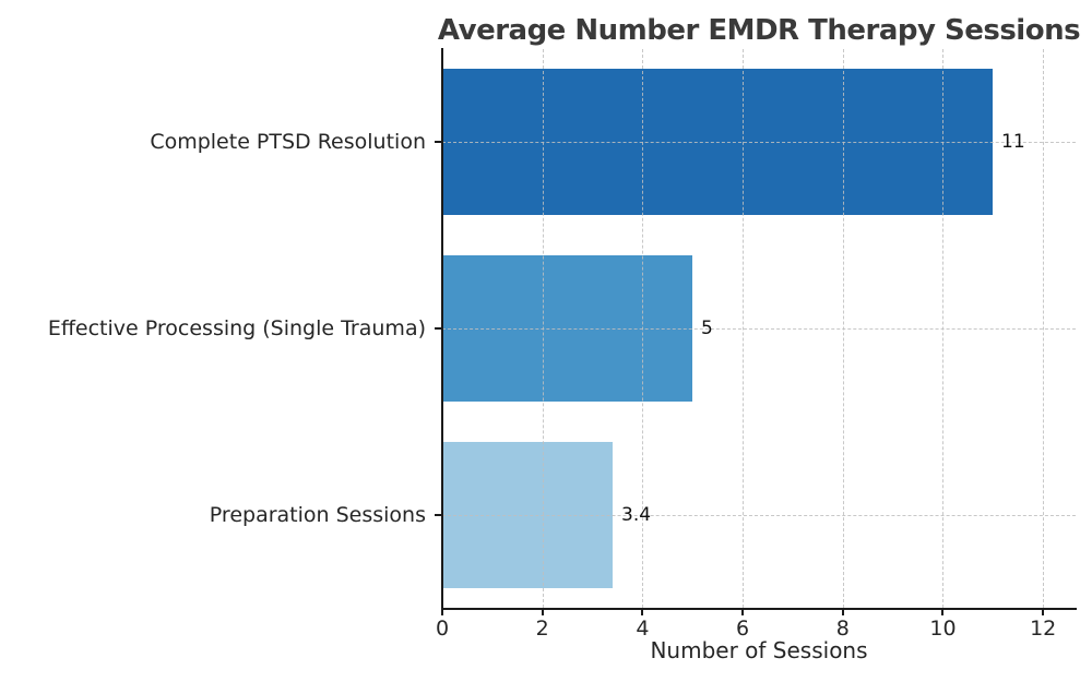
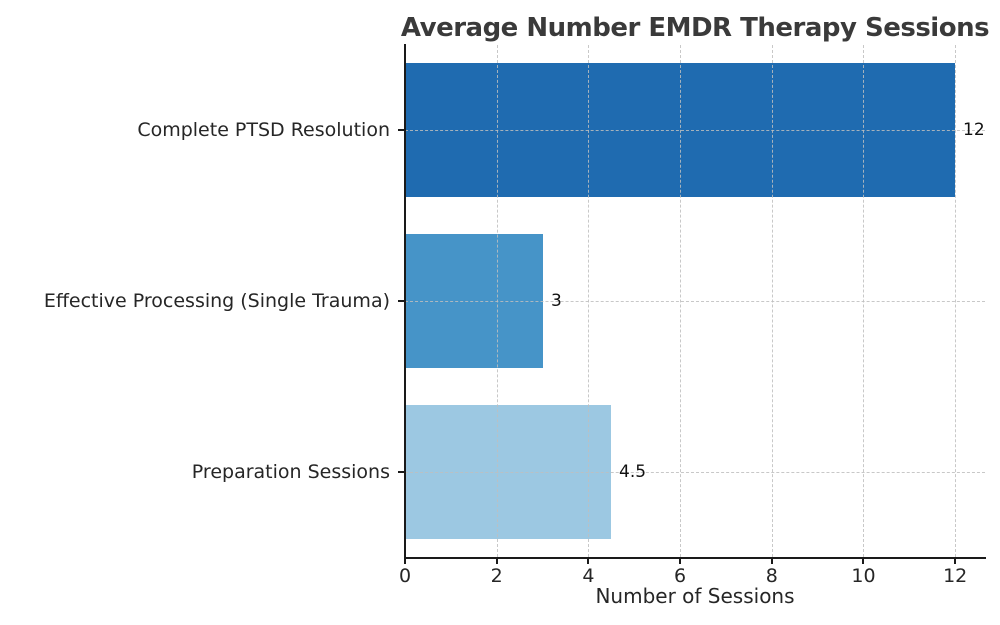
Complete PTSD Resolution: 11 -> 12
Effective Processing (Single Trauma): 5 -> 3
Preparation Sessions: 3.4 -> 4.5
